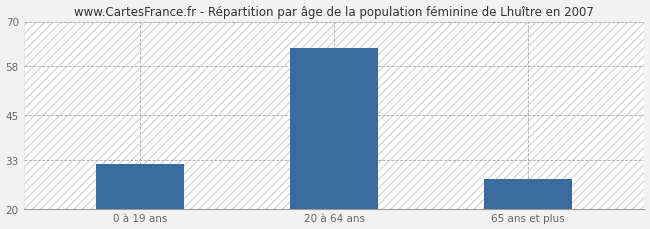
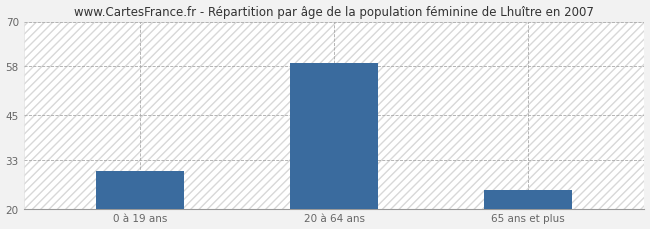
0 à 19 ans: 32 -> 30
20 à 64 ans: 63 -> 59
65 ans et plus: 28 -> 25
